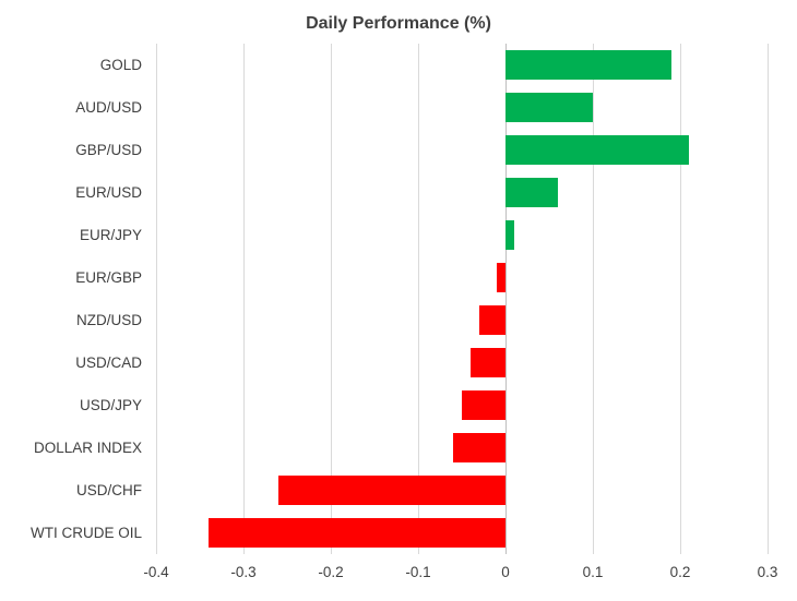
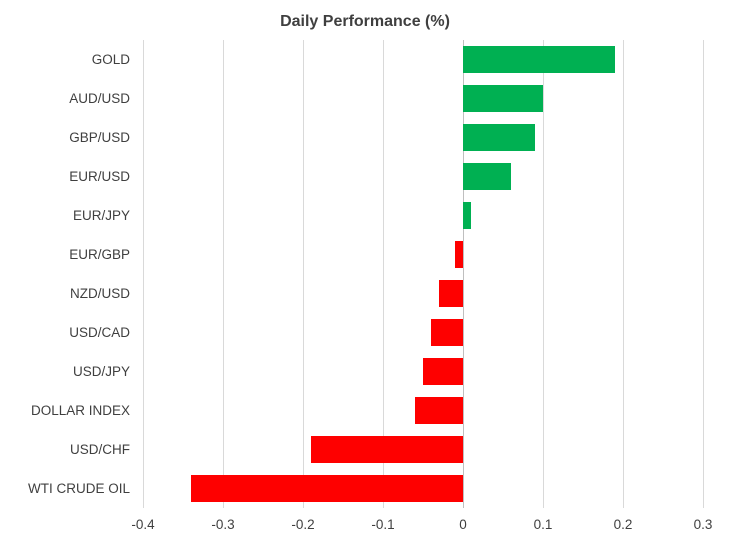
GBP/USD: 0.21 -> 0.09
USD/CHF: -0.26 -> -0.19
